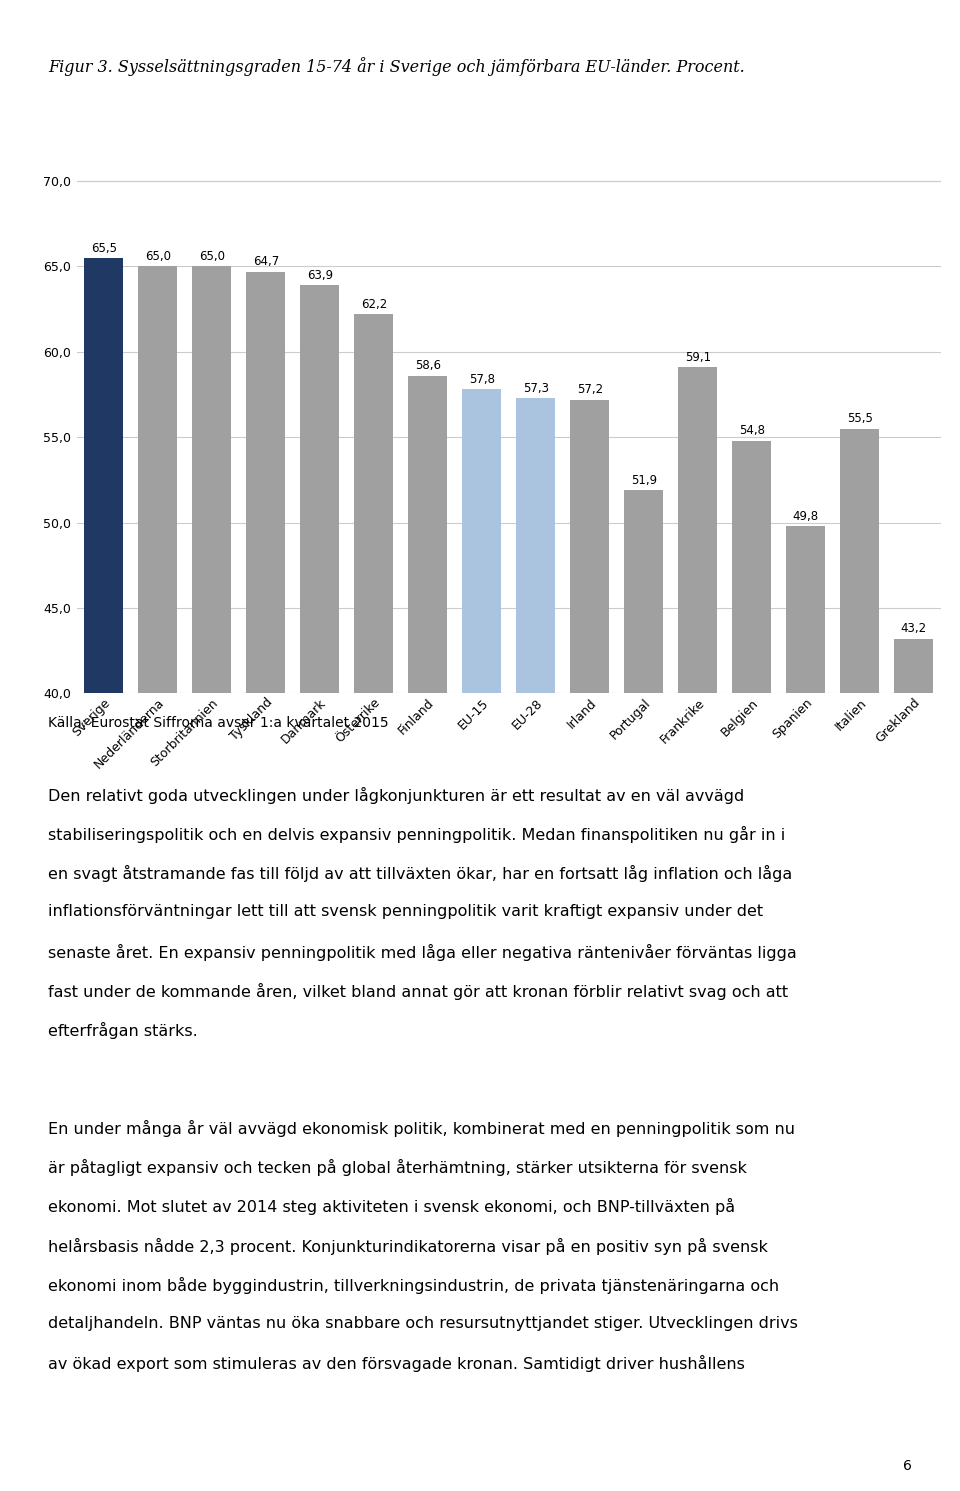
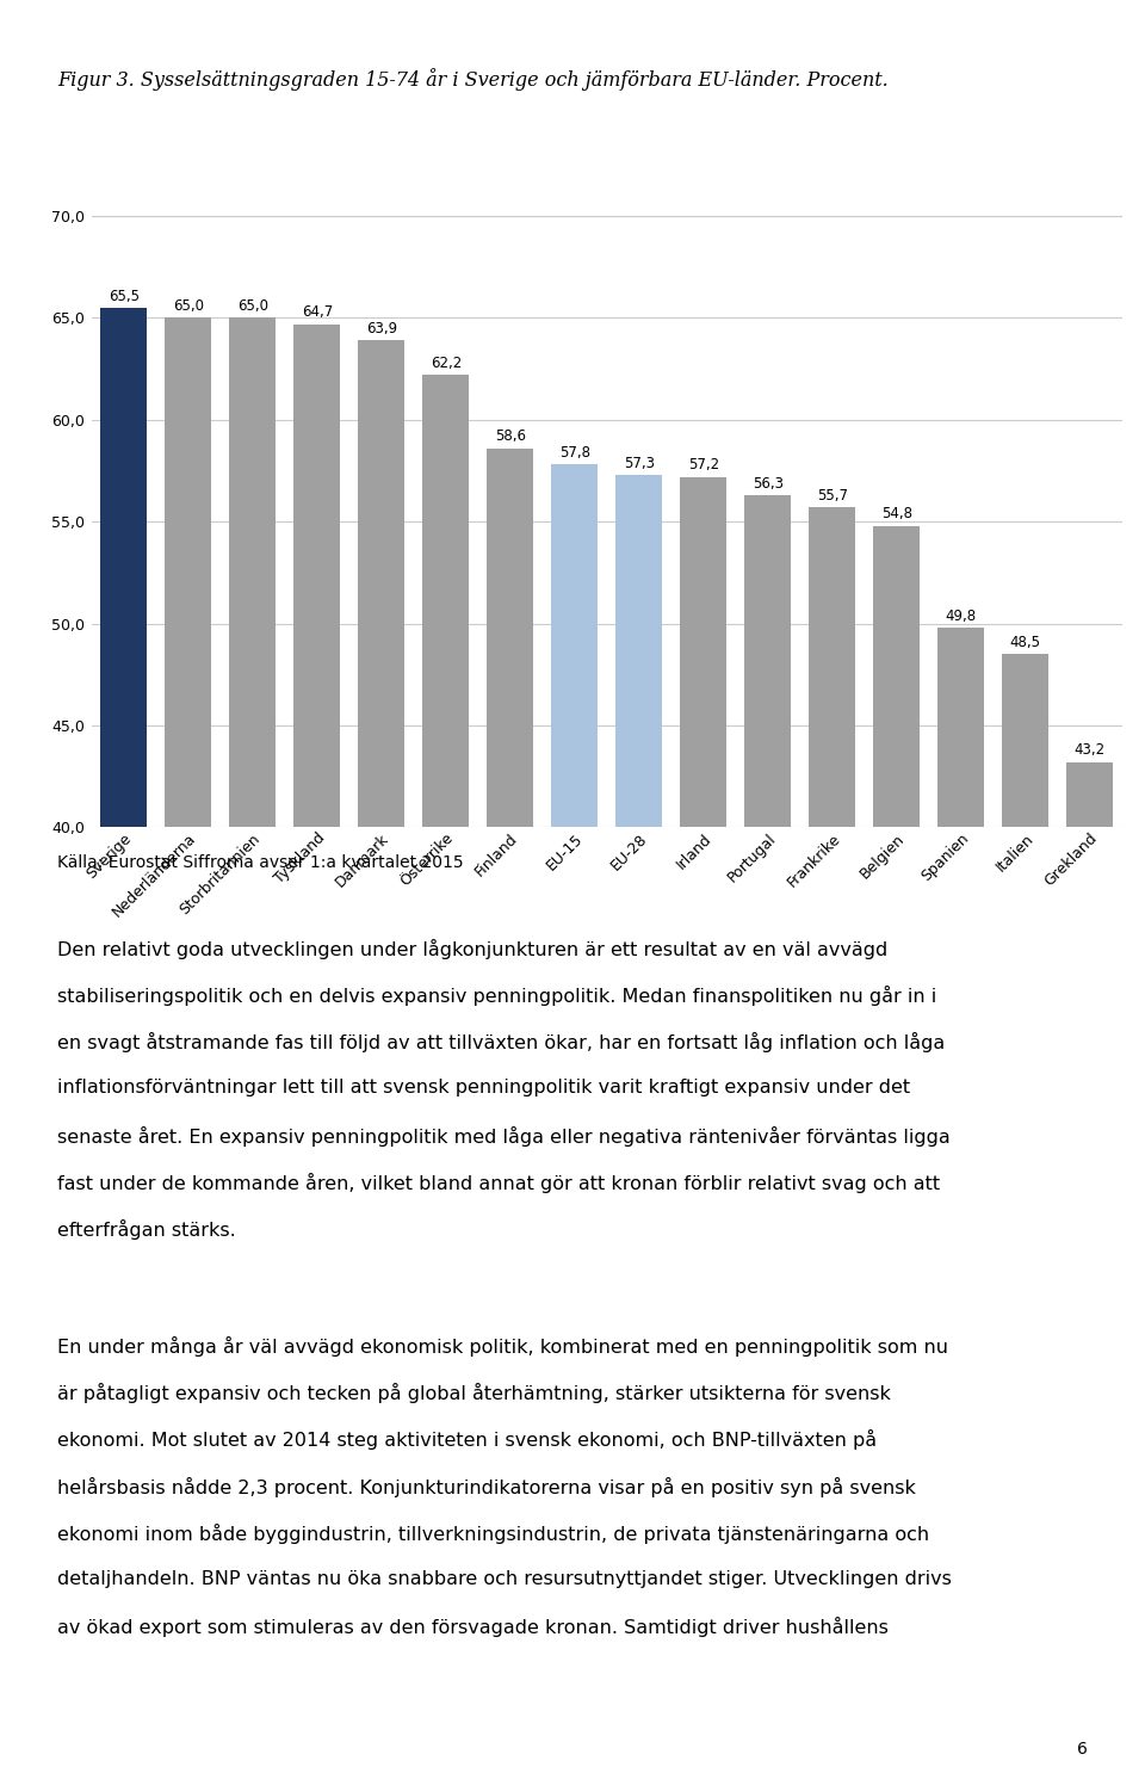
Portugal: 51,9 -> 56,3
Frankrike: 59,1 -> 55,7
Italien: 55,5 -> 48,5
